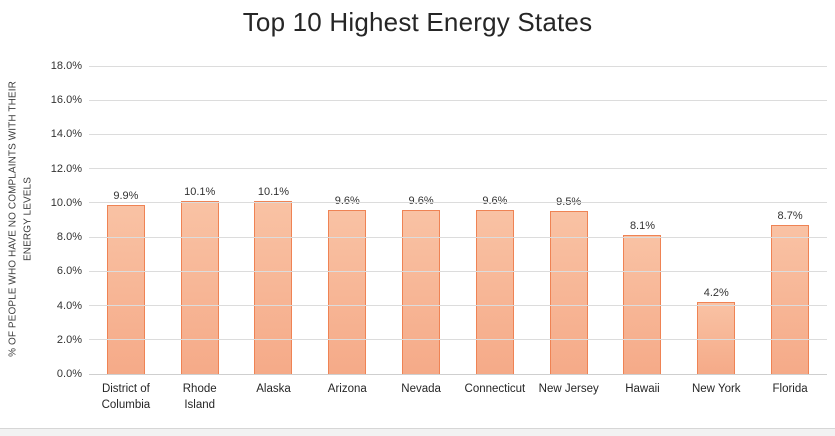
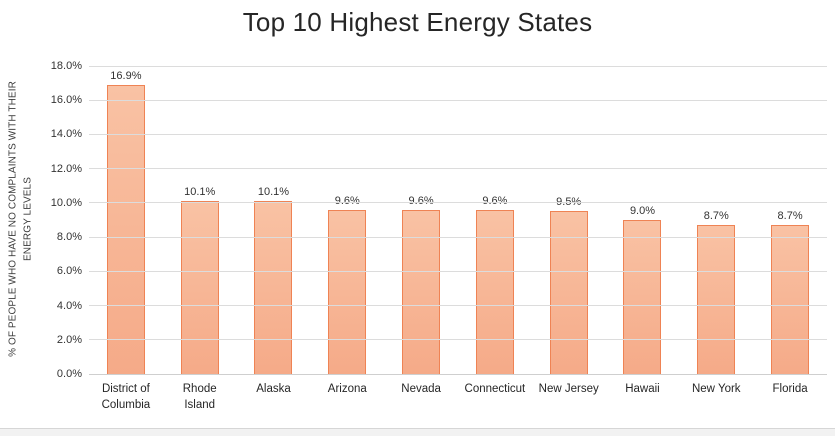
District of Columbia: 9.9% -> 16.9%
Hawaii: 8.1% -> 9.0%
New York: 4.2% -> 8.7%
